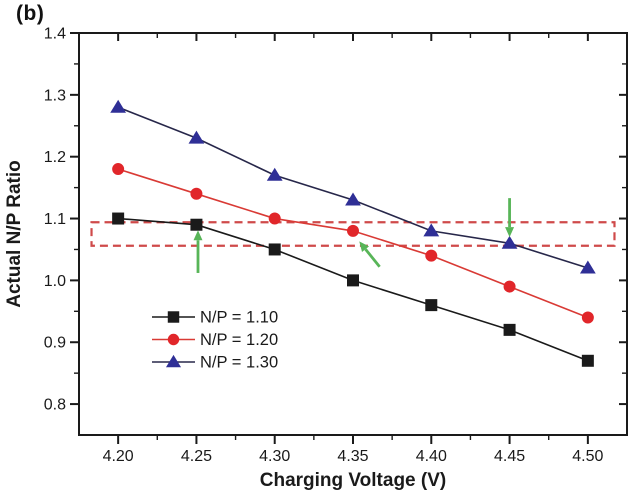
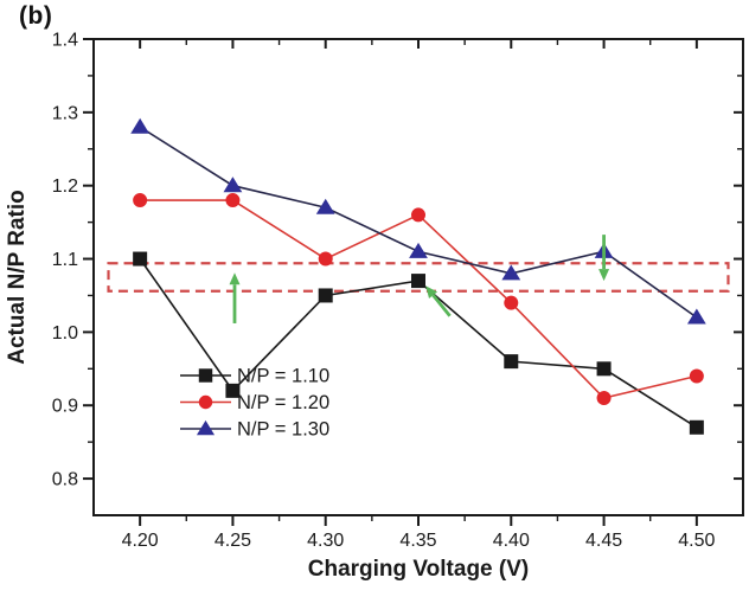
N/P = 1.10/4.25: 1.09 -> 0.92
N/P = 1.20/4.25: 1.14 -> 1.18
N/P = 1.30/4.25: 1.23 -> 1.20
N/P = 1.10/4.35: 1.00 -> 1.07
N/P = 1.20/4.35: 1.08 -> 1.16
N/P = 1.30/4.35: 1.13 -> 1.11
N/P = 1.10/4.45: 0.92 -> 0.95
N/P = 1.20/4.45: 0.99 -> 0.91
N/P = 1.30/4.45: 1.06 -> 1.11
